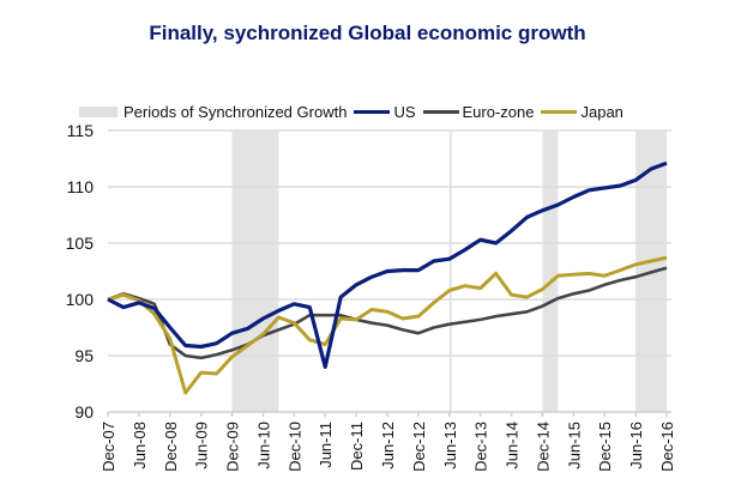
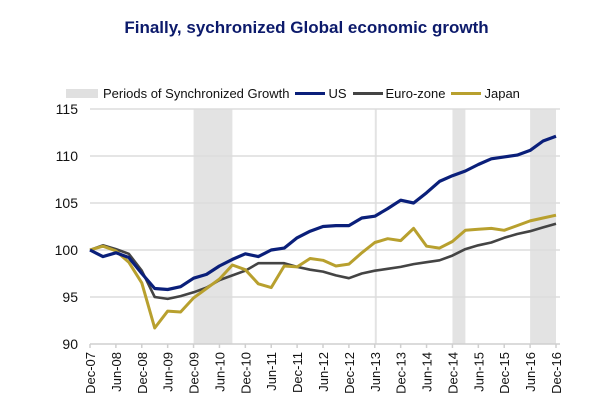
Euro-zone/Dec-08: 96 -> 98
US/Jun-11: 94 -> 100
